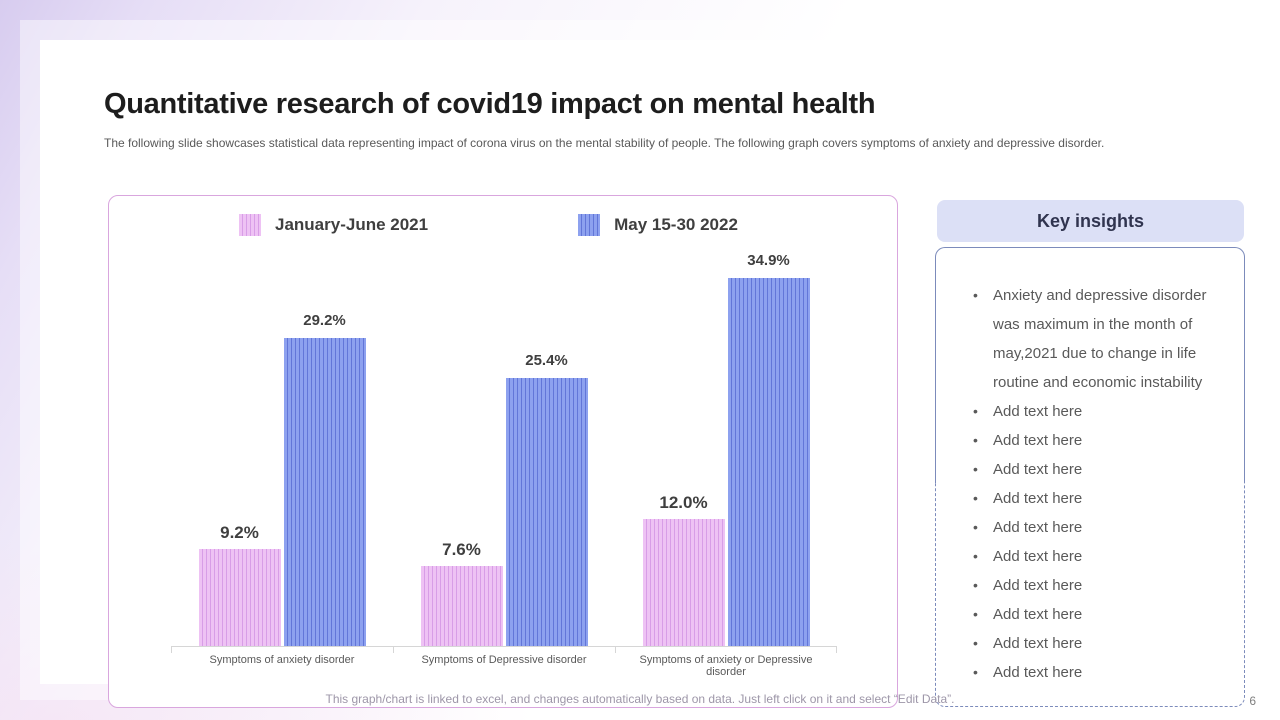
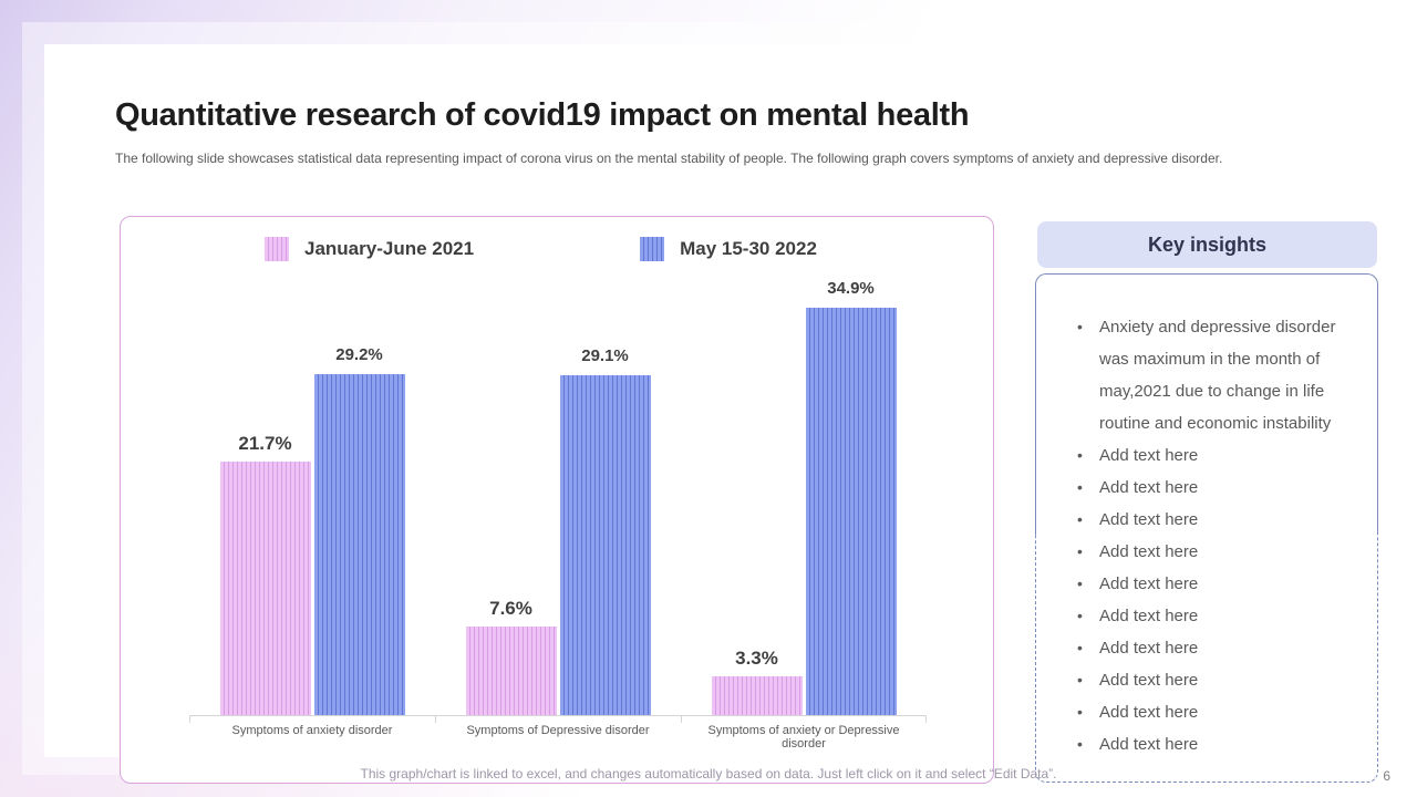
January-June 2021/Symptoms of anxiety disorder: 9.2% -> 21.7%
May 15-30 2022/Symptoms of Depressive disorder: 25.4% -> 29.1%
January-June 2021/Symptoms of anxiety or Depressive disorder: 12.0% -> 3.3%
